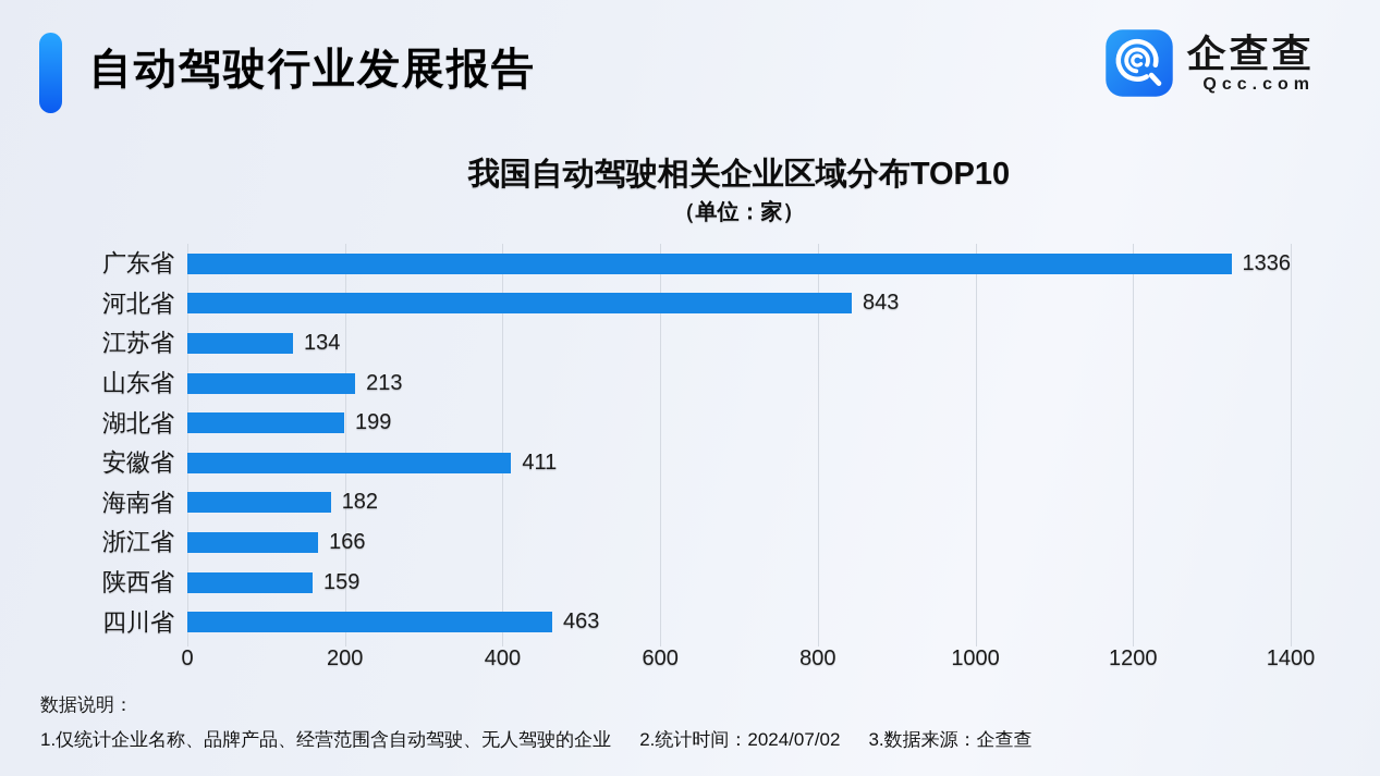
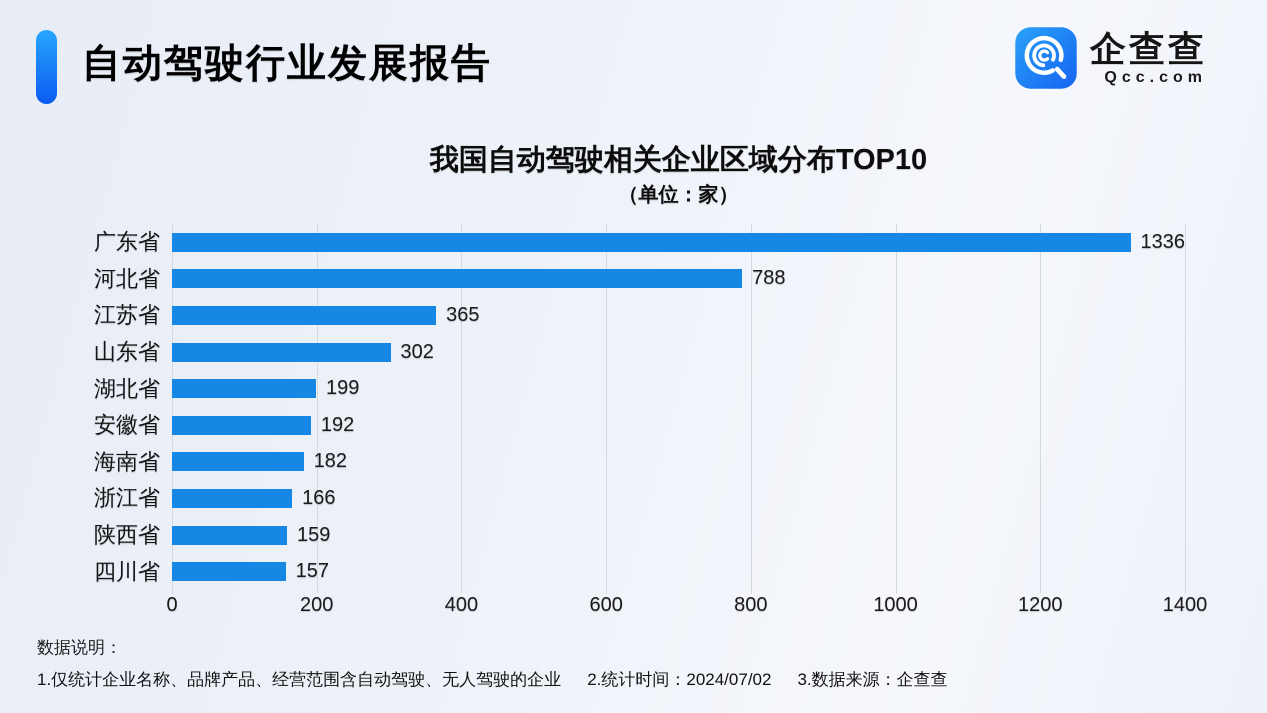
河北省: 843 -> 788
江苏省: 134 -> 365
山东省: 213 -> 302
安徽省: 411 -> 192
四川省: 463 -> 157
